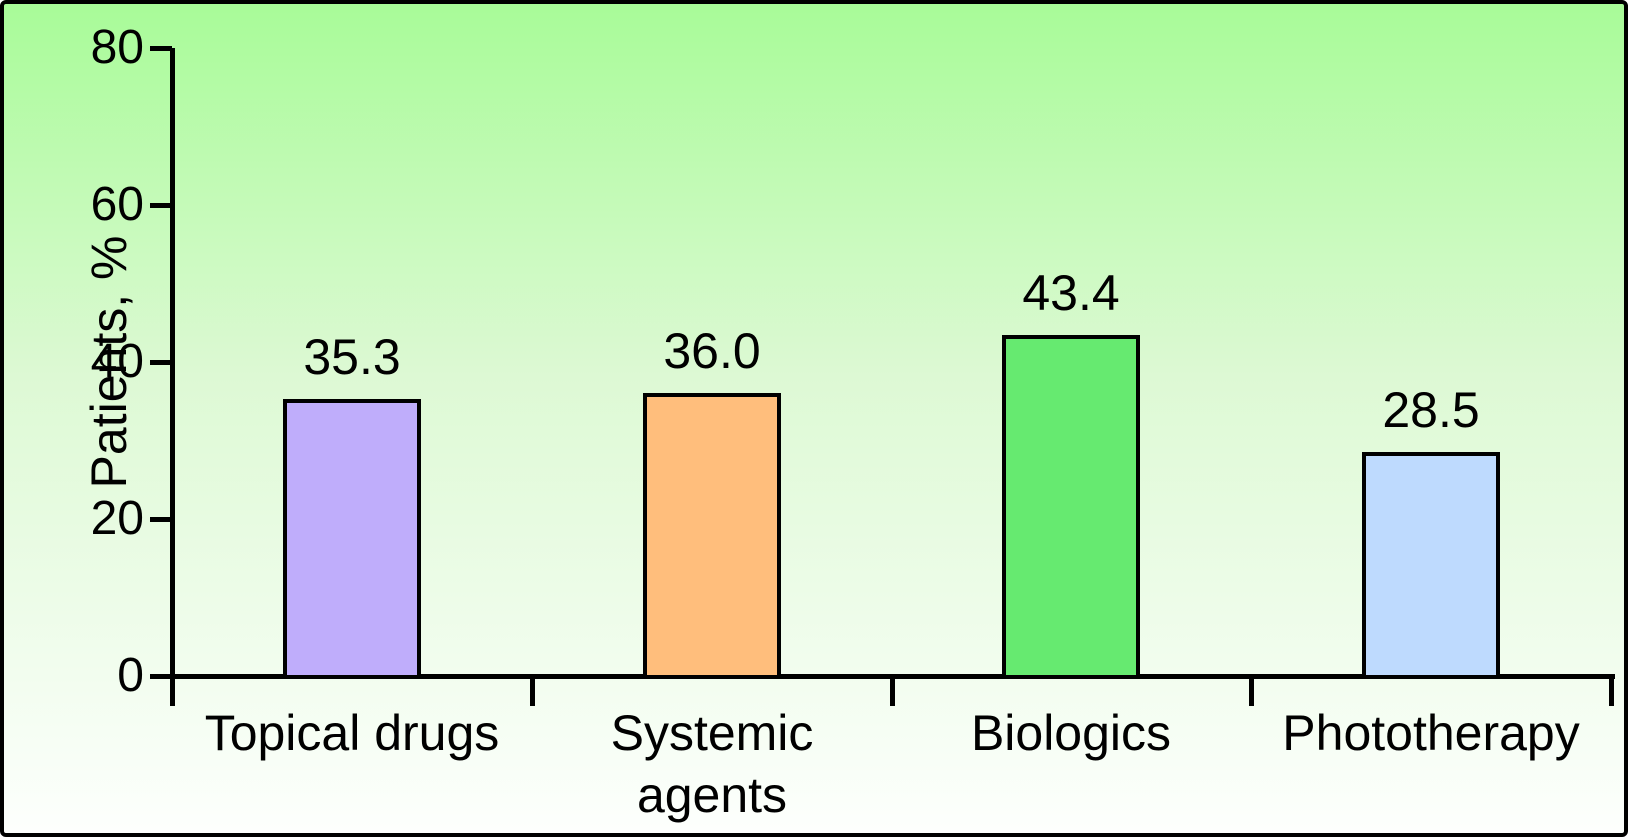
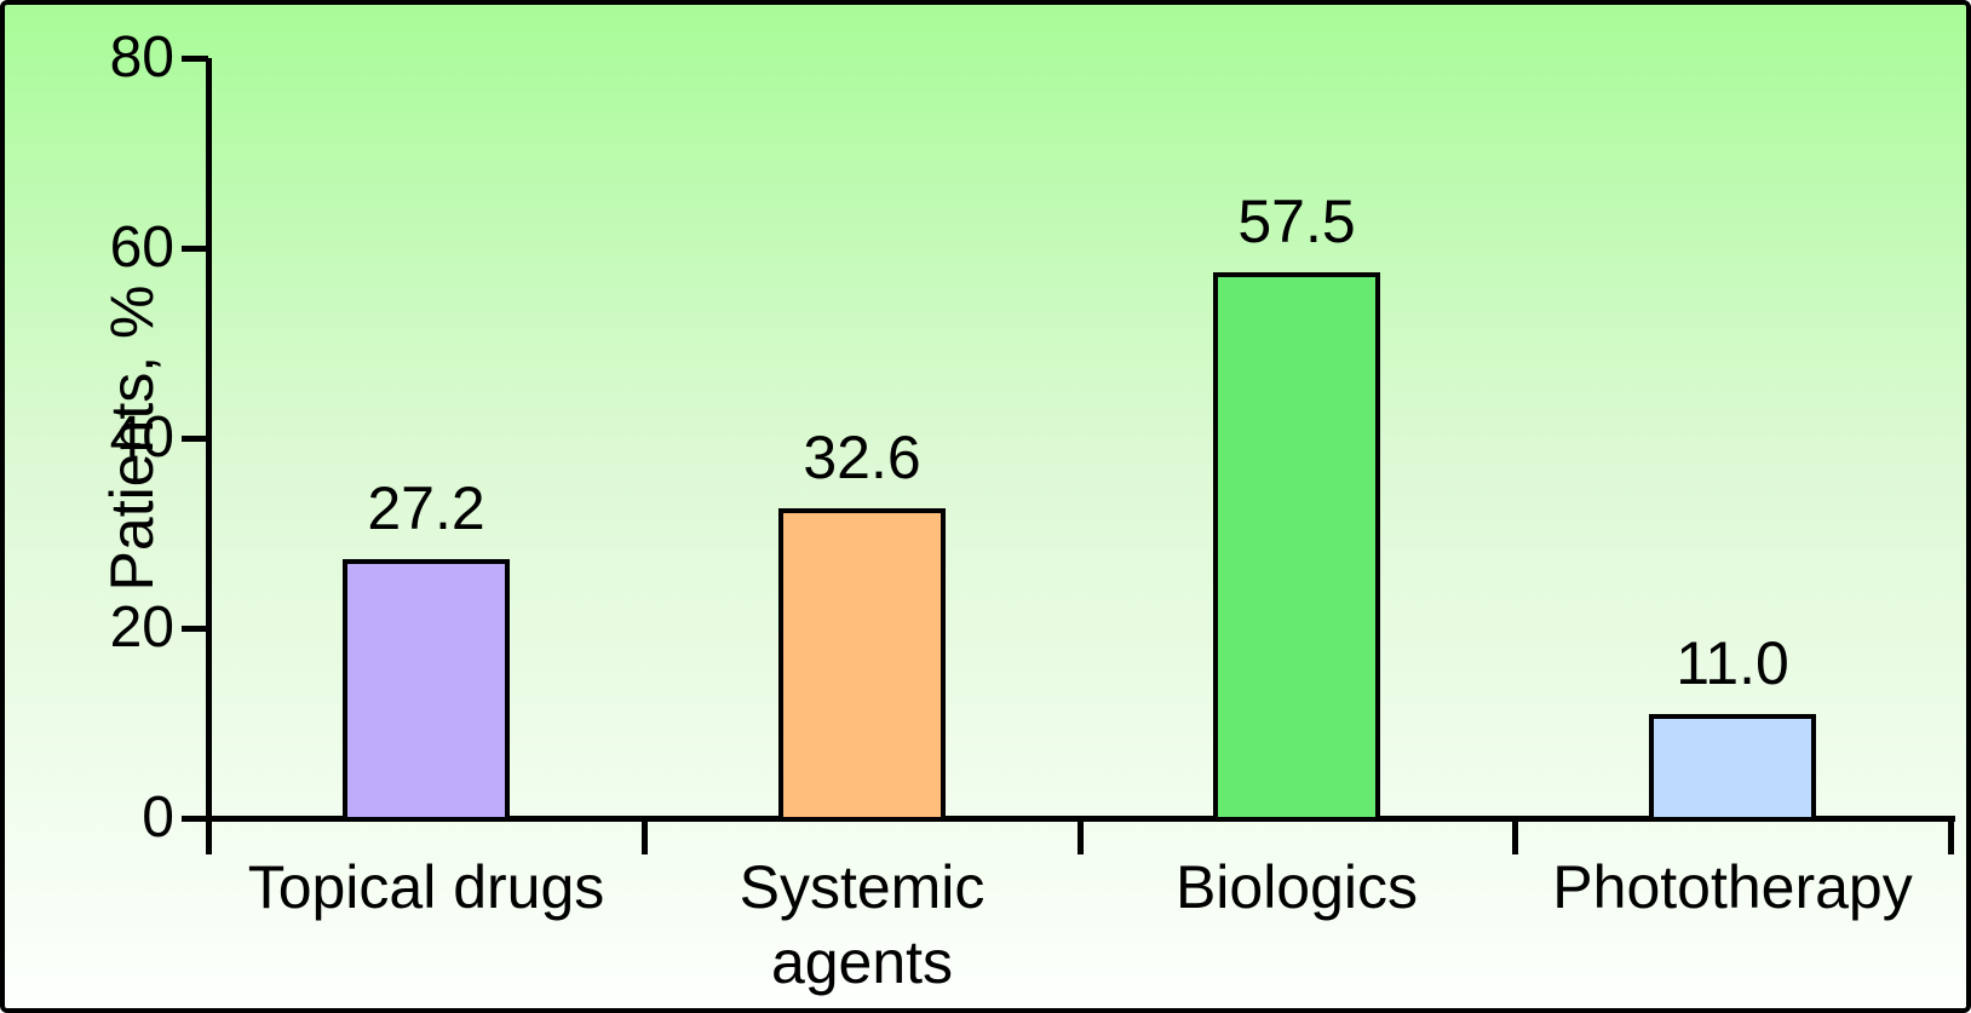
Topical drugs: 35.3 -> 27.2
Systemic agents: 36.0 -> 32.6
Biologics: 43.4 -> 57.5
Phototherapy: 28.5 -> 11.0
